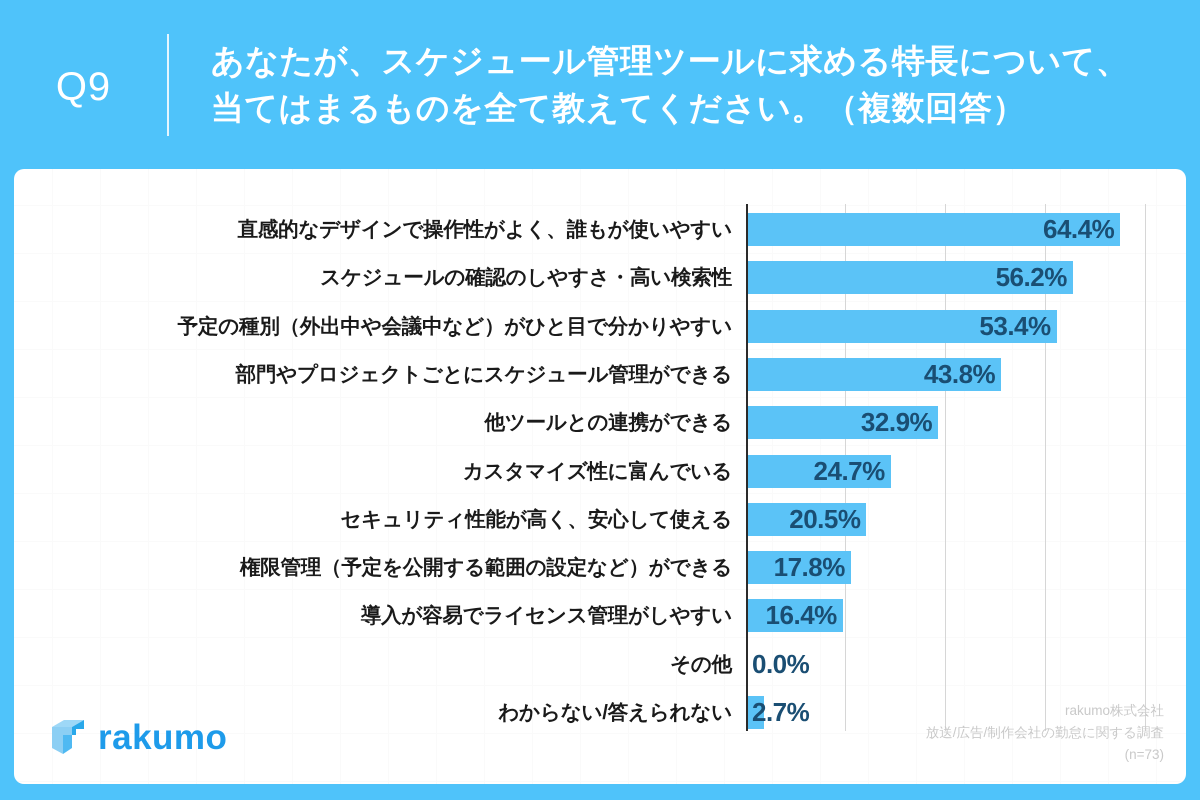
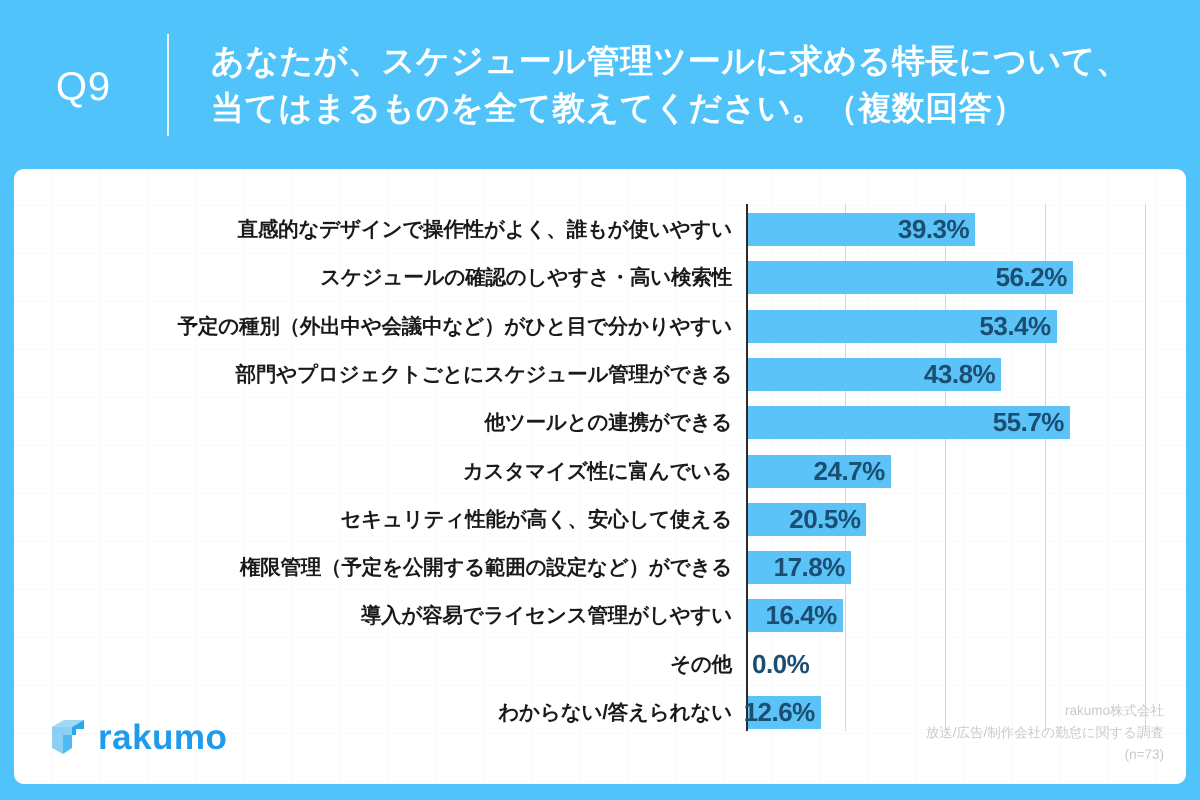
直感的なデザインで操作性がよく、誰もが使いやすい: 64.4% -> 39.3%
他ツールとの連携ができる: 32.9% -> 55.7%
わからない/答えられない: 2.7% -> 12.6%
